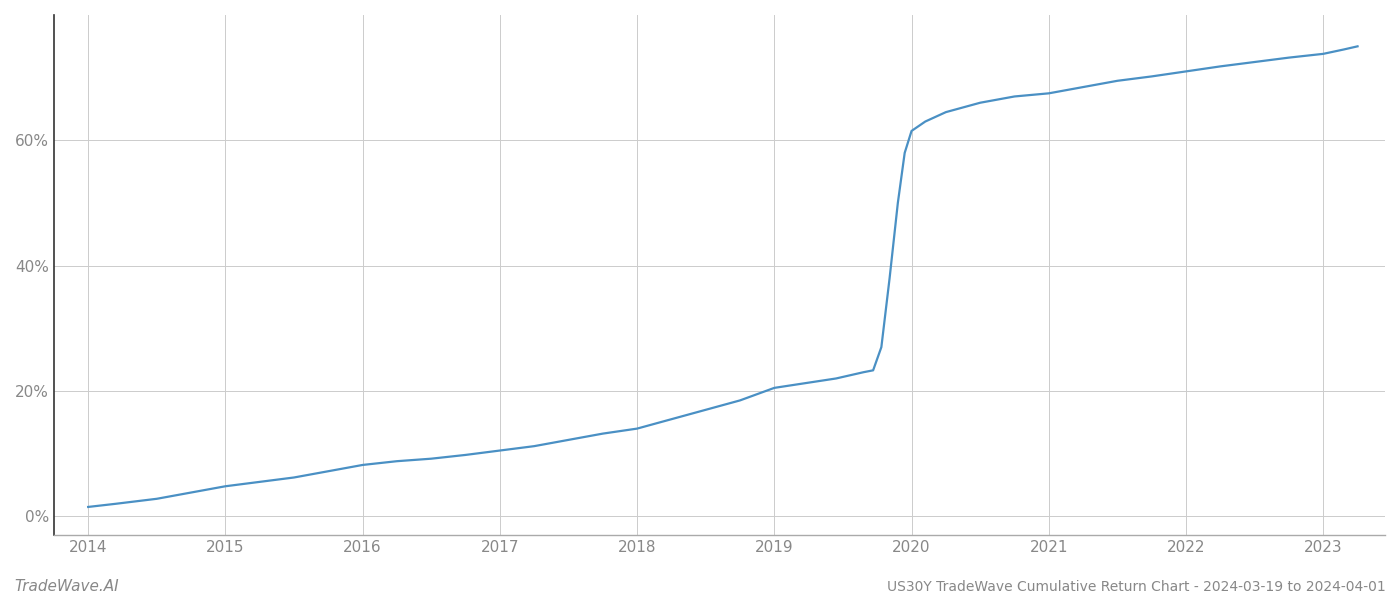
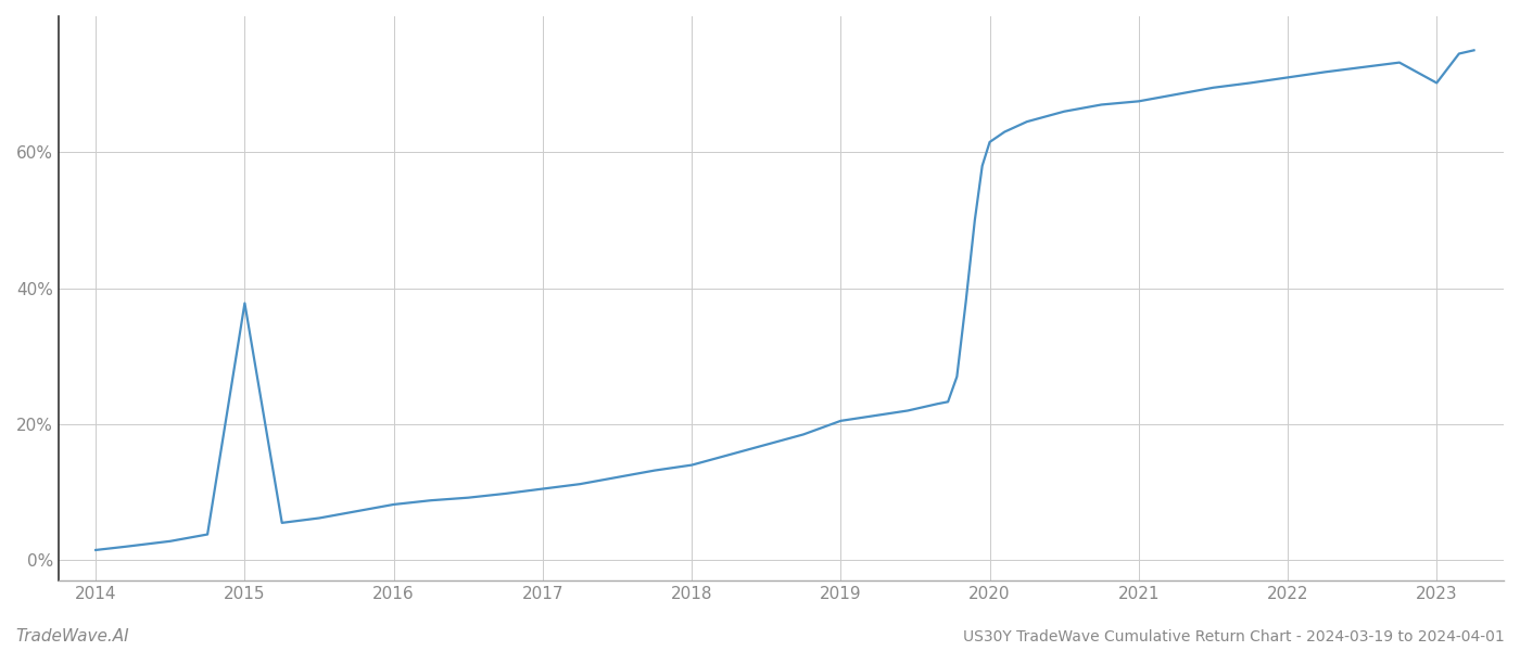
2015: 4.8% -> 37.8%
2023: 73.8% -> 70.2%
